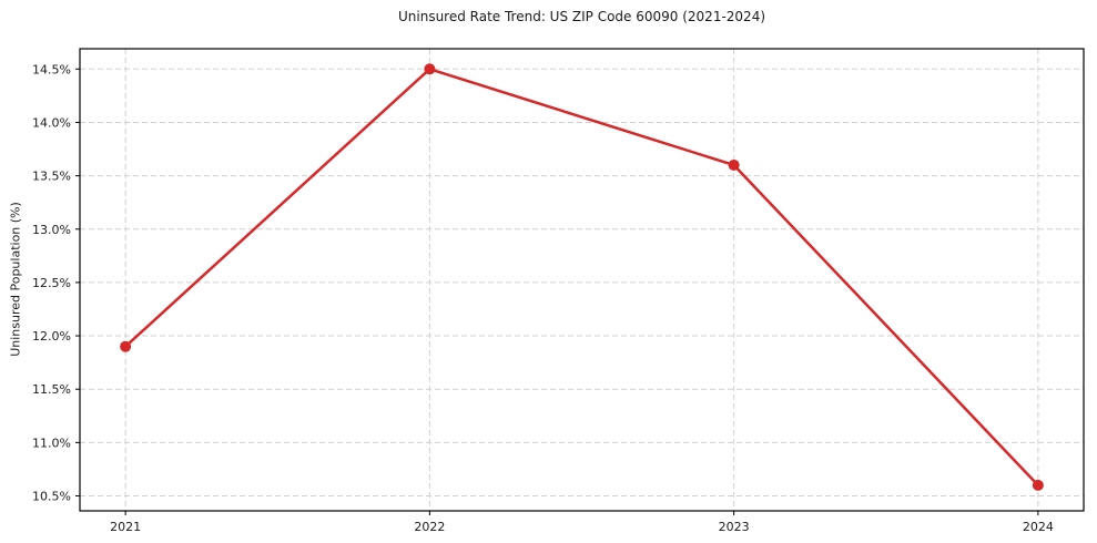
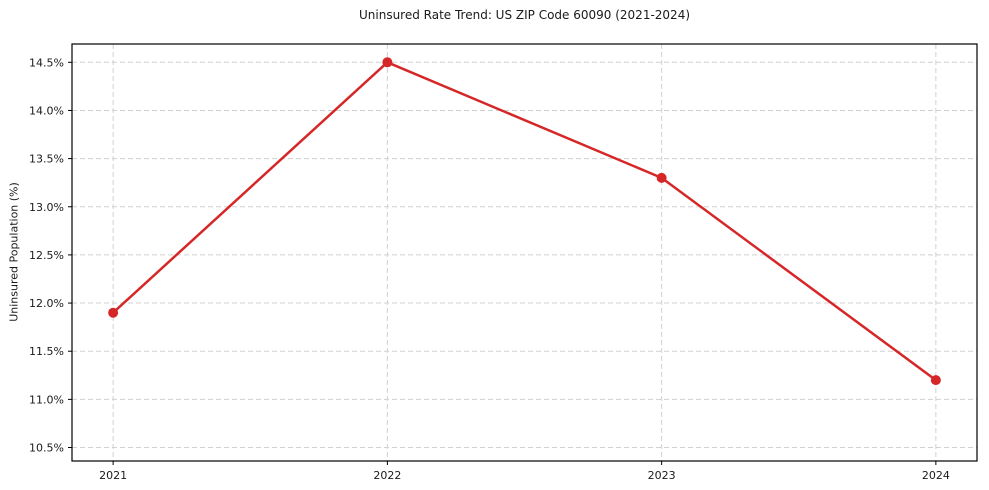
2023: 13.6% -> 13.3%
2024: 10.6% -> 11.2%
